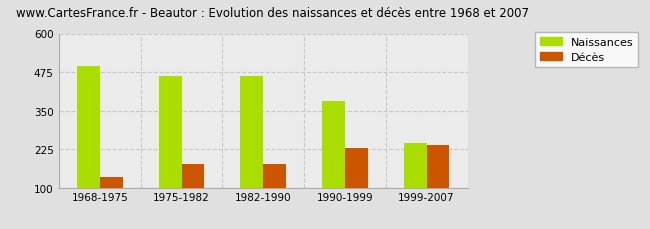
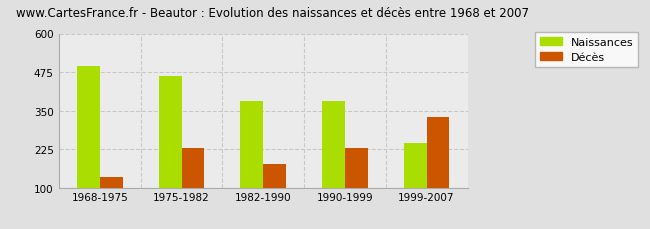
Décès/1975-1982: 178 -> 230
Naissances/1982-1990: 461 -> 380
Décès/1999-2007: 238 -> 330
